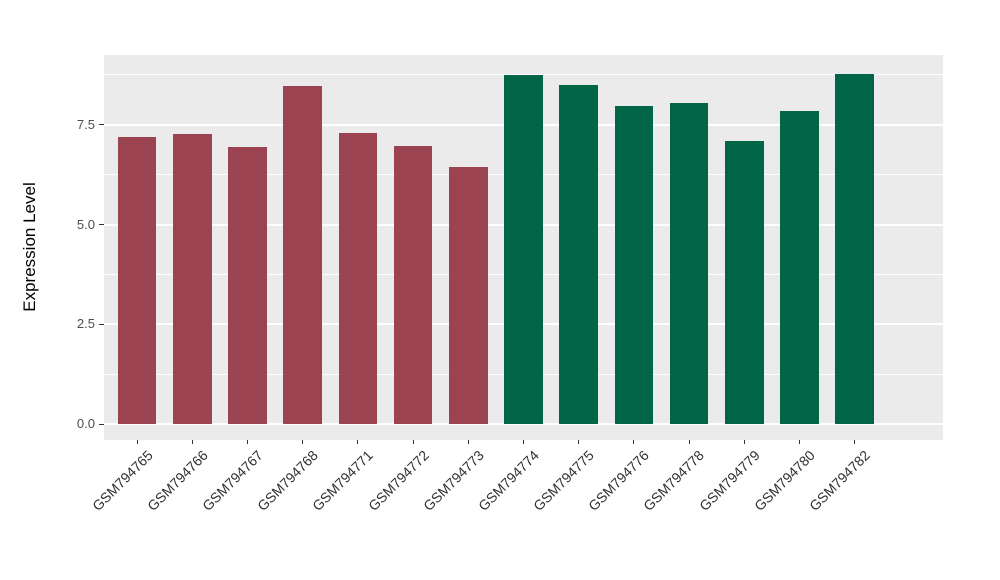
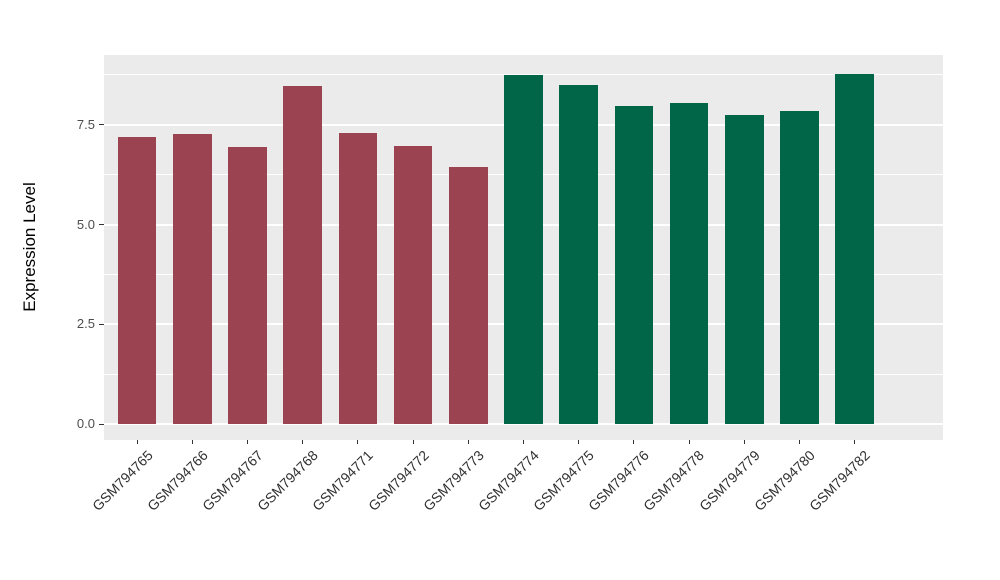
GSM794779: 7.1 -> 7.7
